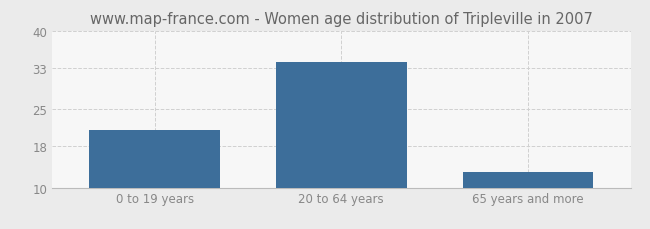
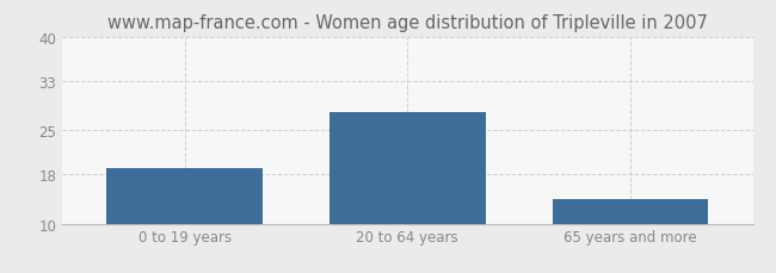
0 to 19 years: 21 -> 19
20 to 64 years: 34 -> 28
65 years and more: 13 -> 14
